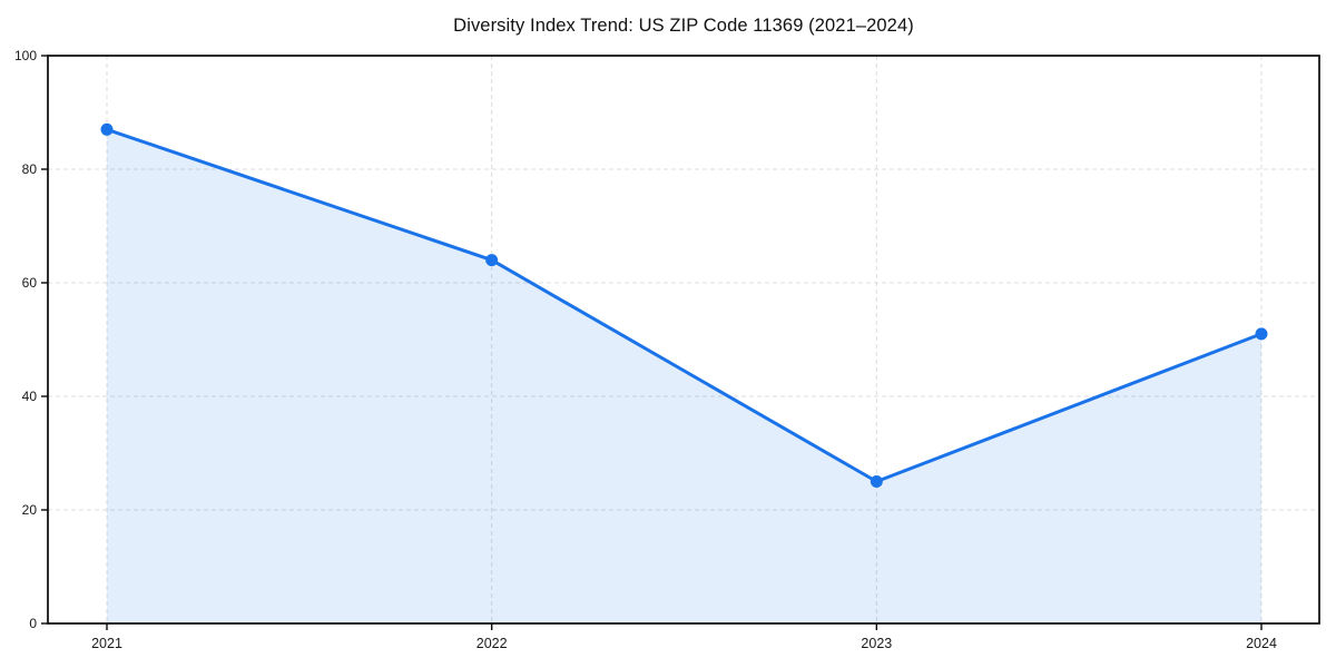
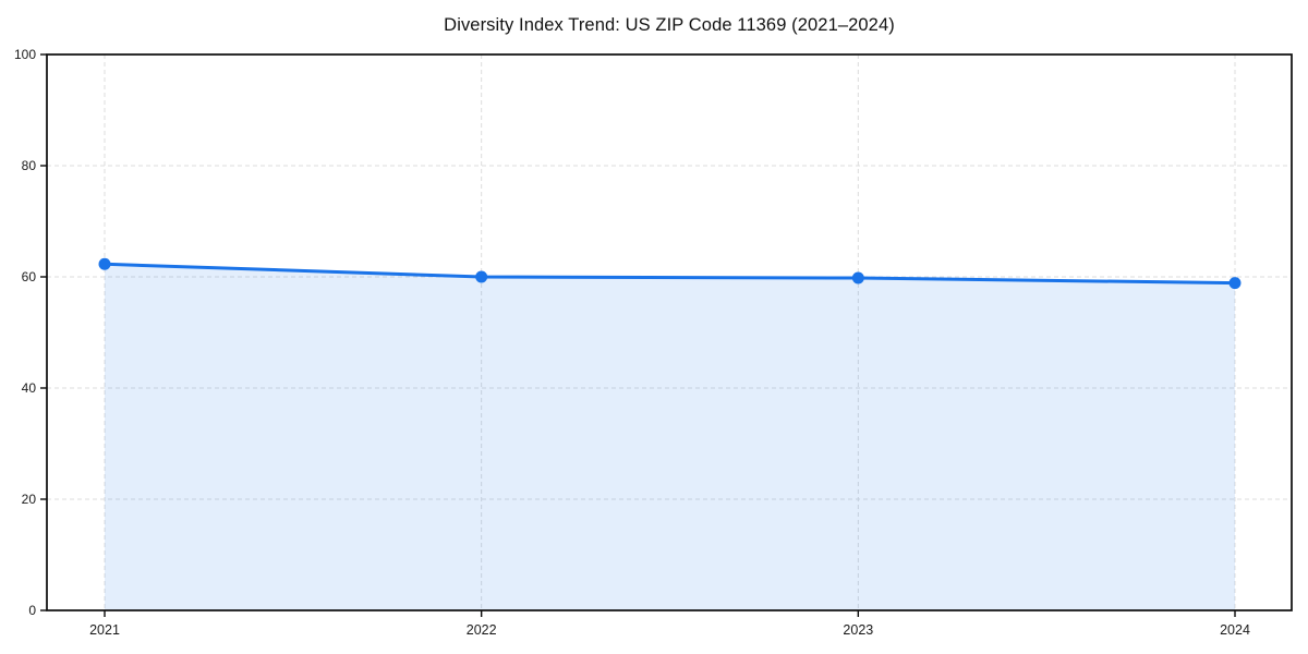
2021: 87 -> 62
2022: 64 -> 60
2023: 25 -> 60
2024: 51 -> 59
